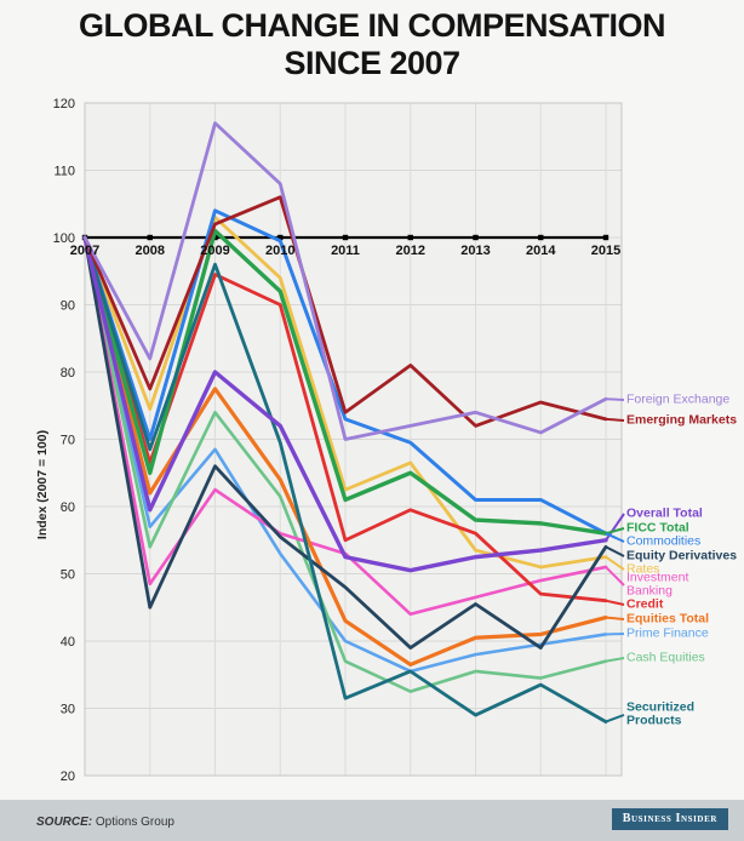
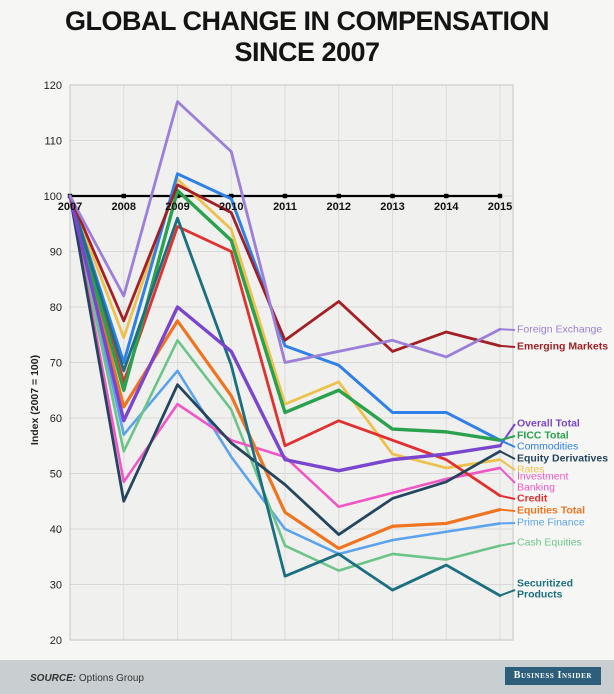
Emerging Markets/2010: 106 -> 97
Equity Derivatives/2014: 39 -> 48
Credit/2014: 47 -> 52
